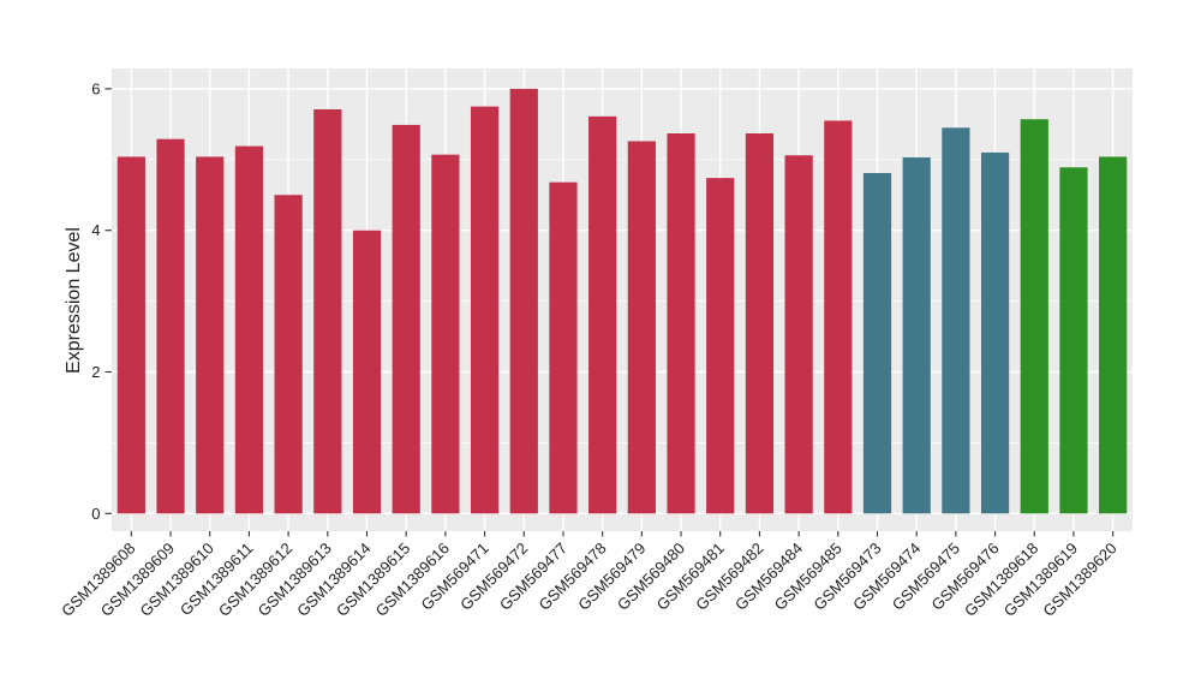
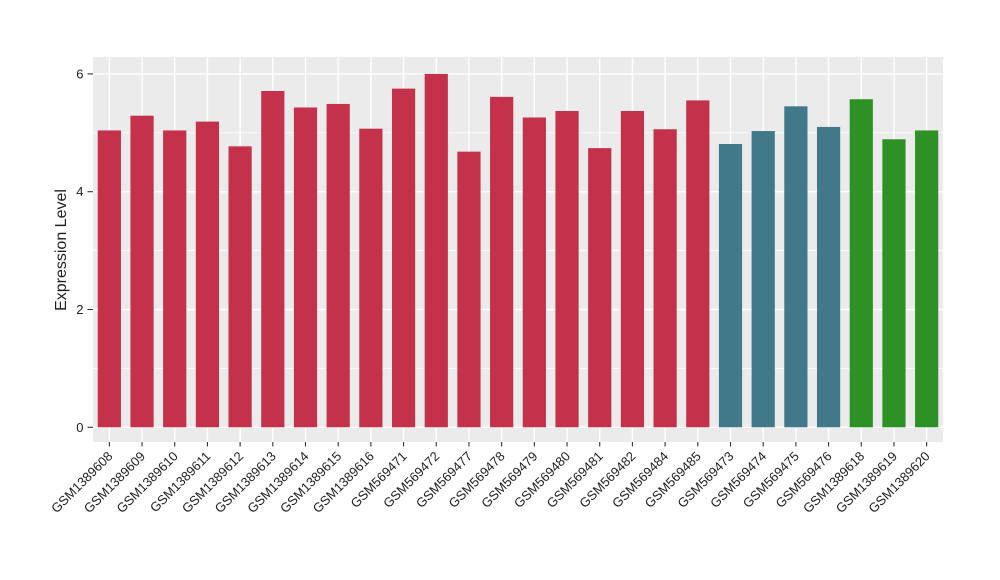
GSM1389612: 4.5 -> 4.8
GSM1389614: 4.0 -> 5.4
